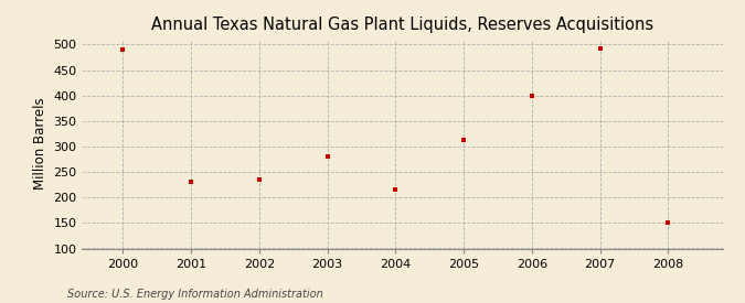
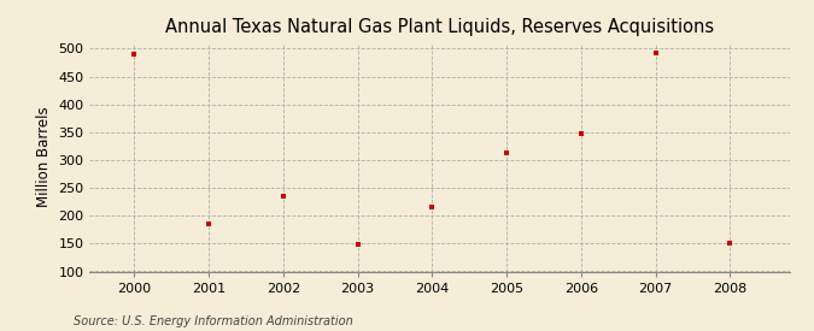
2001: 230 -> 185
2003: 280 -> 148
2006: 400 -> 347
